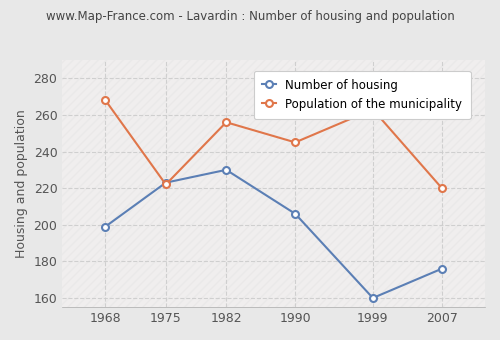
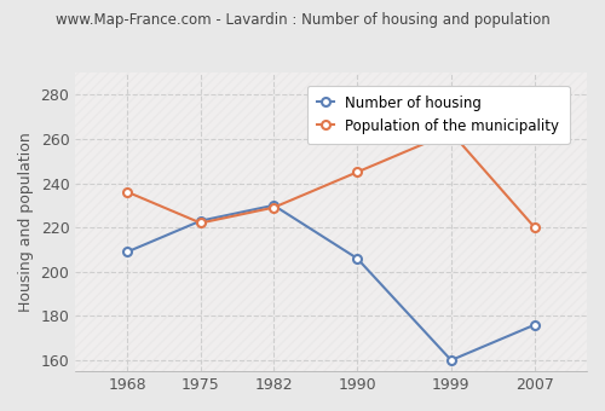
Number of housing/1968: 199 -> 209
Population of the municipality/1968: 268 -> 236
Population of the municipality/1982: 256 -> 229
